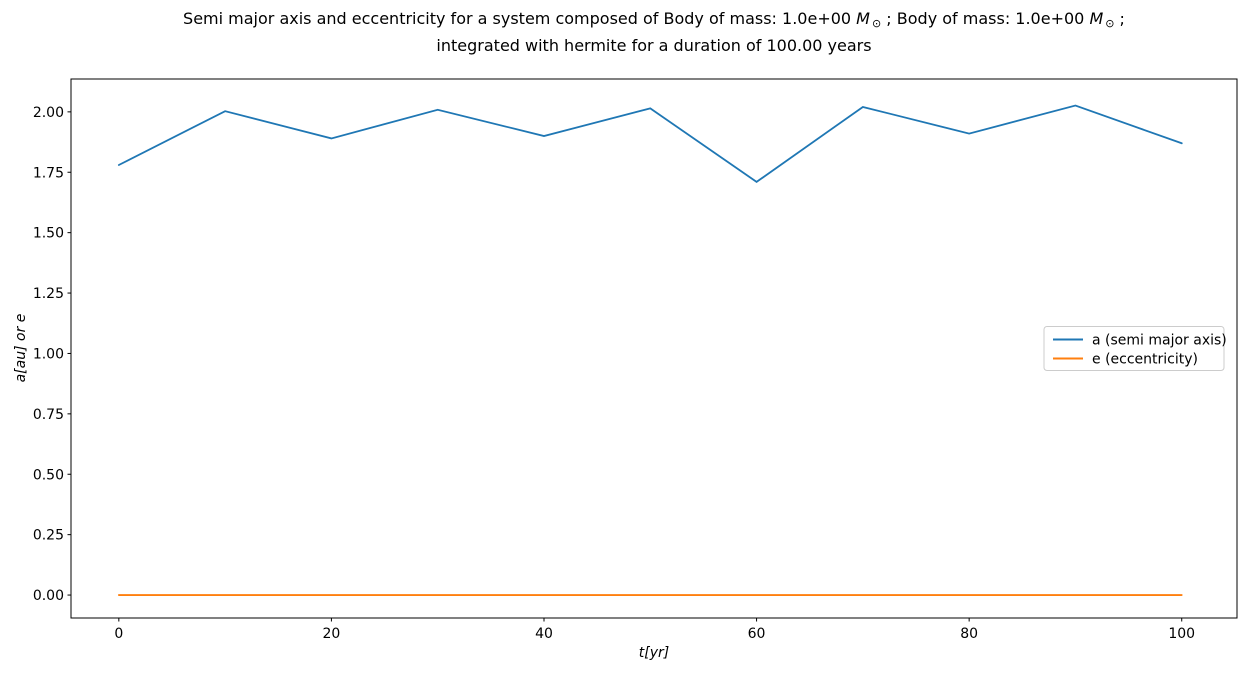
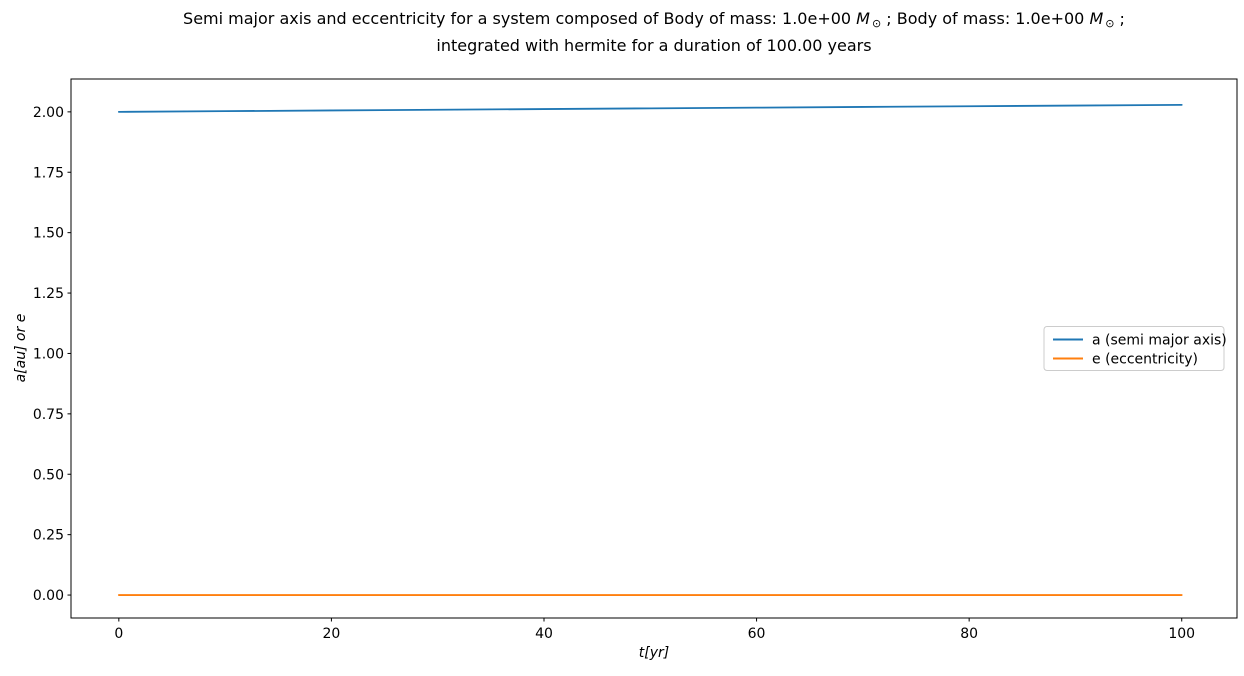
a (semi major axis)/0: 1.78 -> 2.00
a (semi major axis)/20: 1.89 -> 2.01
a (semi major axis)/40: 1.90 -> 2.01
a (semi major axis)/60: 1.71 -> 2.02
a (semi major axis)/80: 1.91 -> 2.02
a (semi major axis)/100: 1.87 -> 2.03
